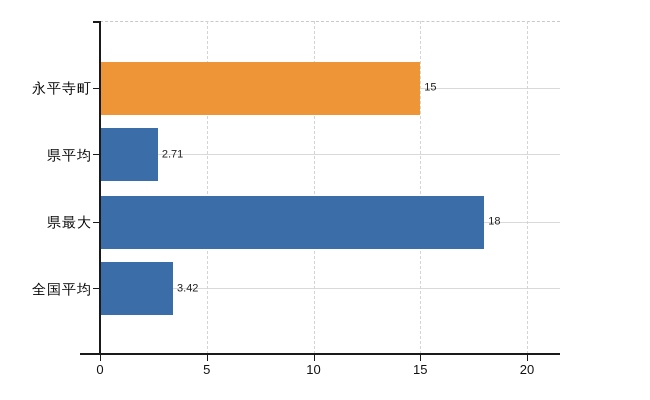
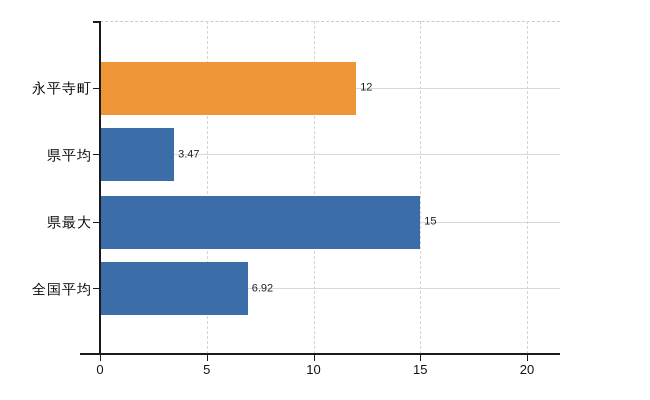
永平寺町: 15 -> 12
県平均: 2.71 -> 3.47
県最大: 18 -> 15
全国平均: 3.42 -> 6.92
